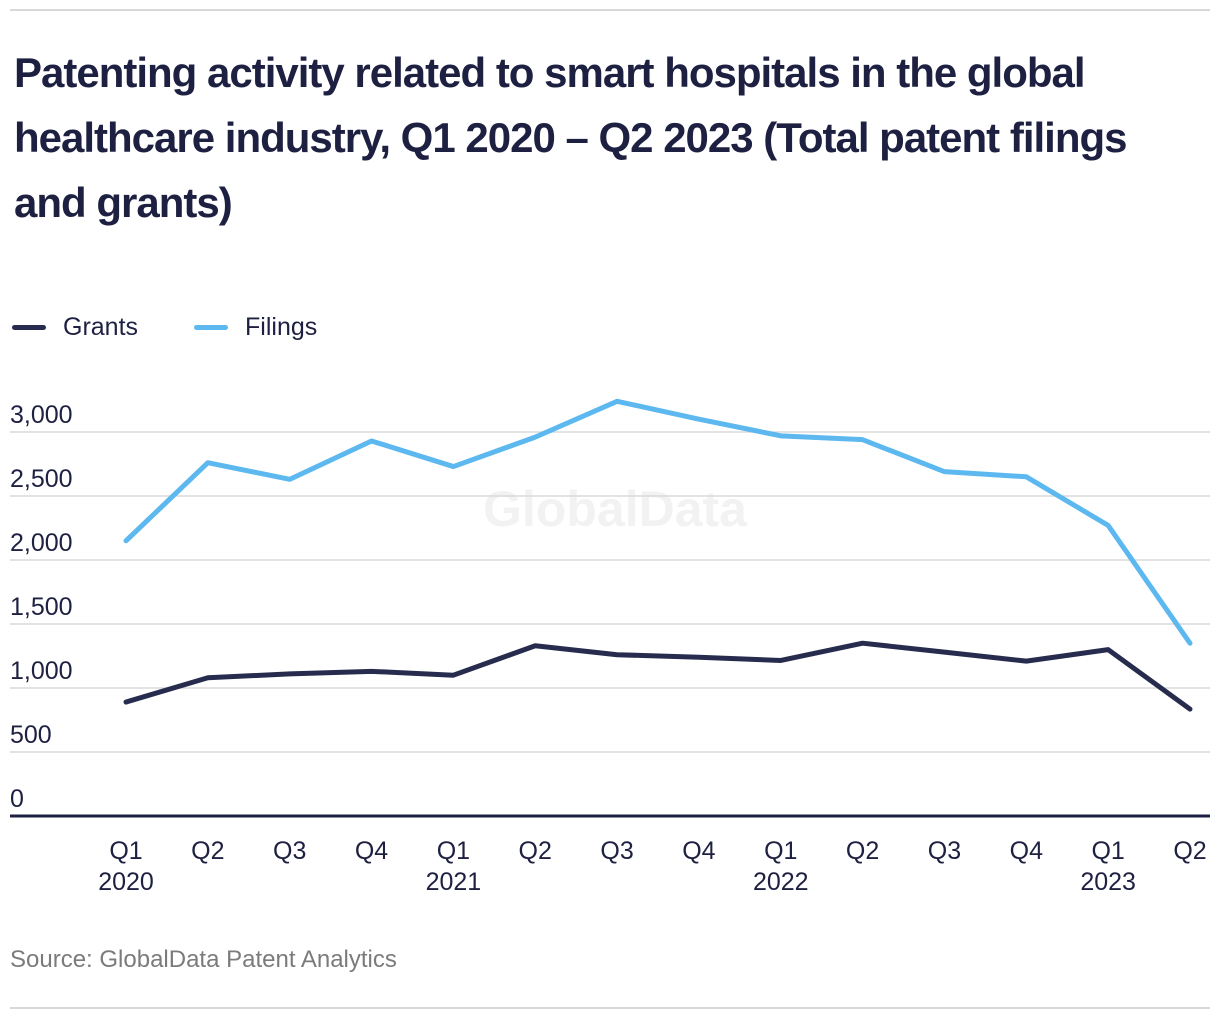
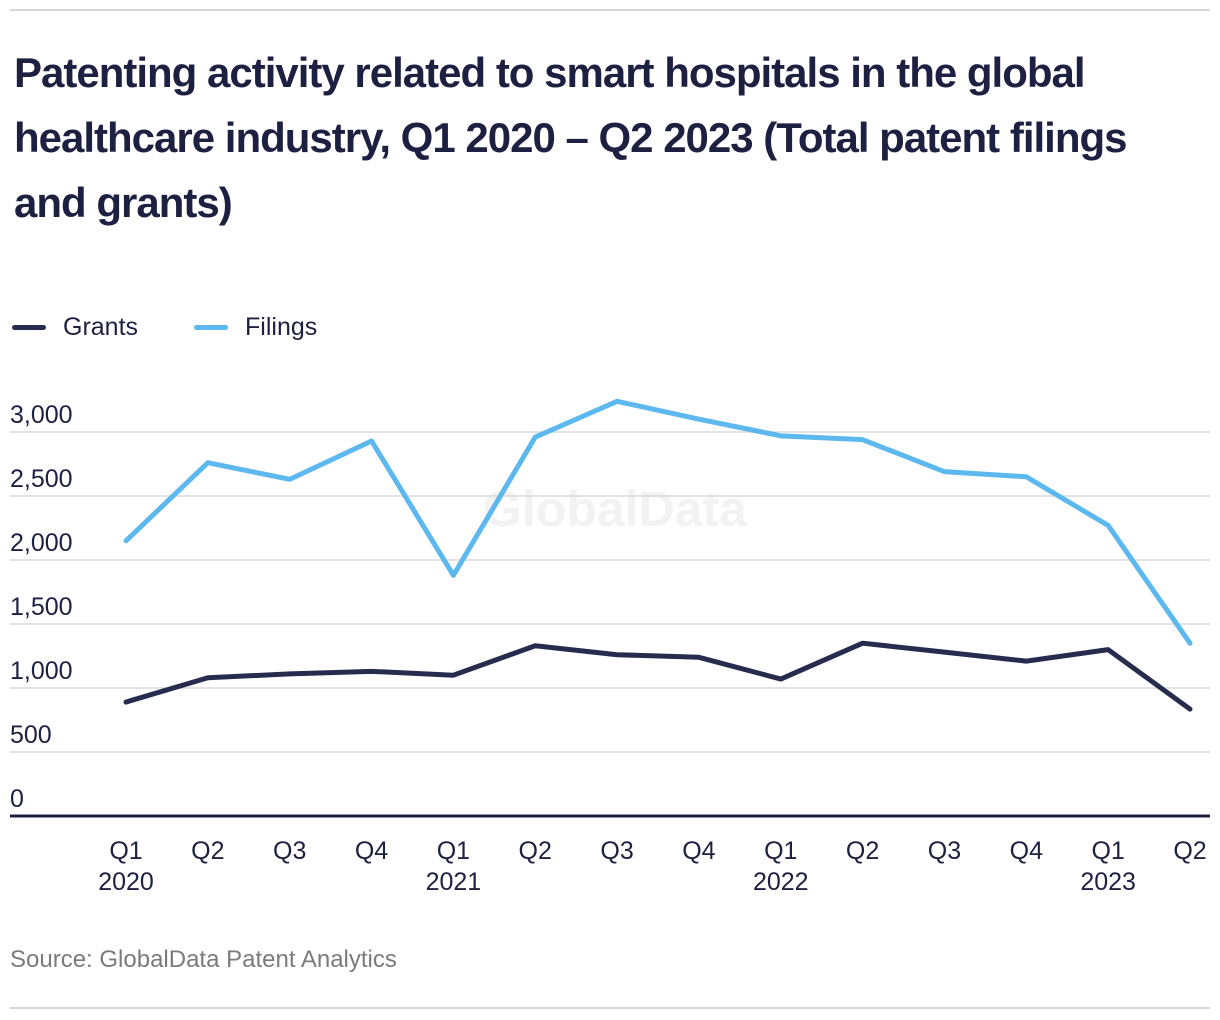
Filings/Q1 2021: 2730 -> 1880
Grants/Q1 2022: 1220 -> 1070
